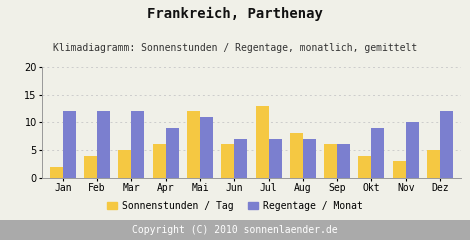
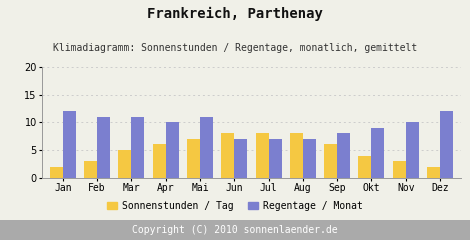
Sonnenstunden / Tag/Feb: 4 -> 3
Regentage / Monat/Feb: 12 -> 11
Regentage / Monat/Mar: 12 -> 11
Regentage / Monat/Apr: 9 -> 10
Sonnenstunden / Tag/Mai: 12 -> 7
Sonnenstunden / Tag/Jun: 6 -> 8
Sonnenstunden / Tag/Jul: 13 -> 8
Regentage / Monat/Sep: 6 -> 8
Sonnenstunden / Tag/Dez: 5 -> 2
